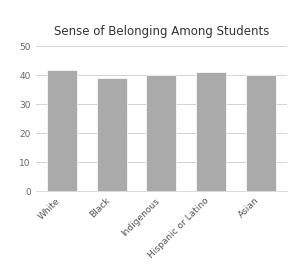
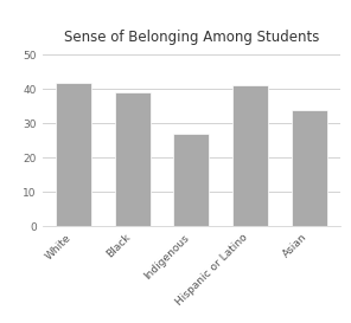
Indigenous: 40 -> 27
Asian: 40 -> 34
